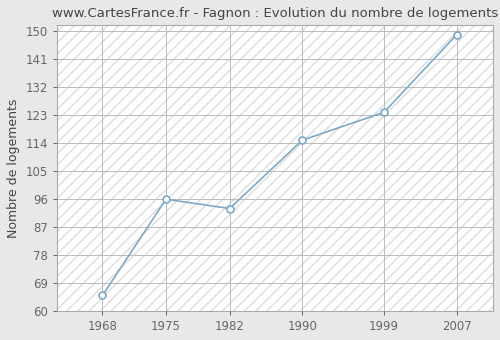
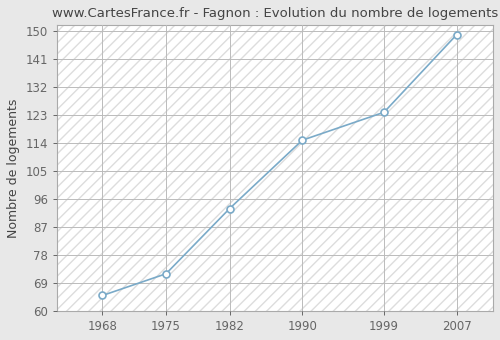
1975: 96 -> 72
